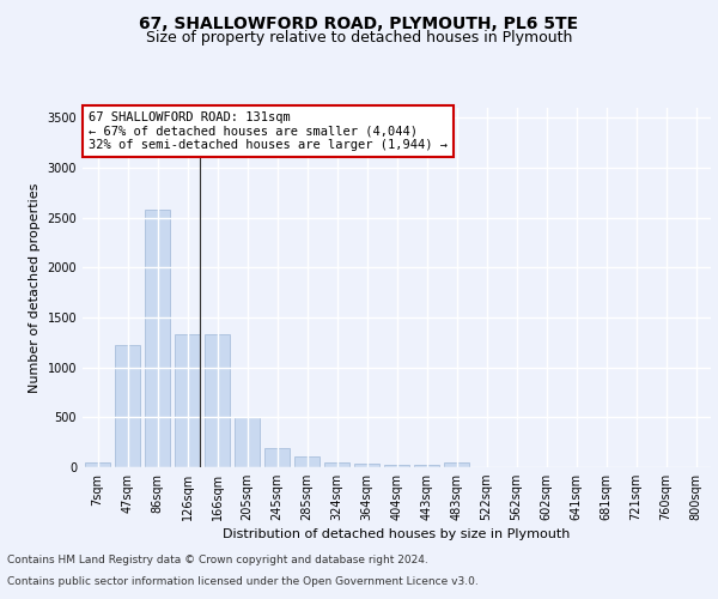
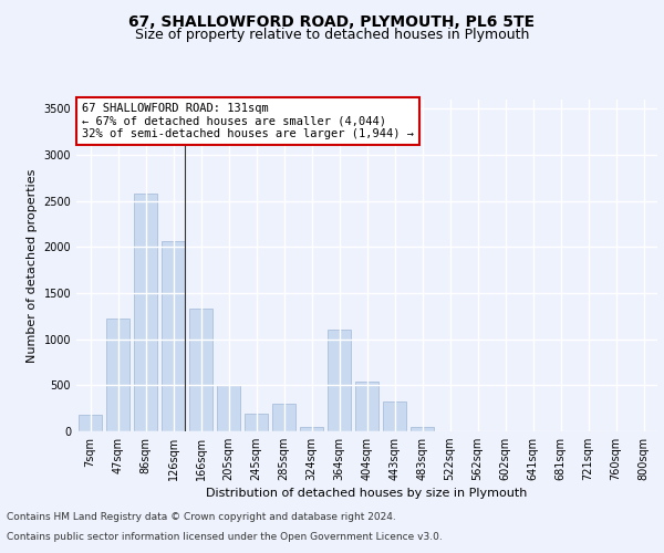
7sqm: 50 -> 180
126sqm: 1330 -> 2060
285sqm: 100 -> 300
364sqm: 40 -> 1100
404sqm: 30 -> 540
443sqm: 30 -> 320
